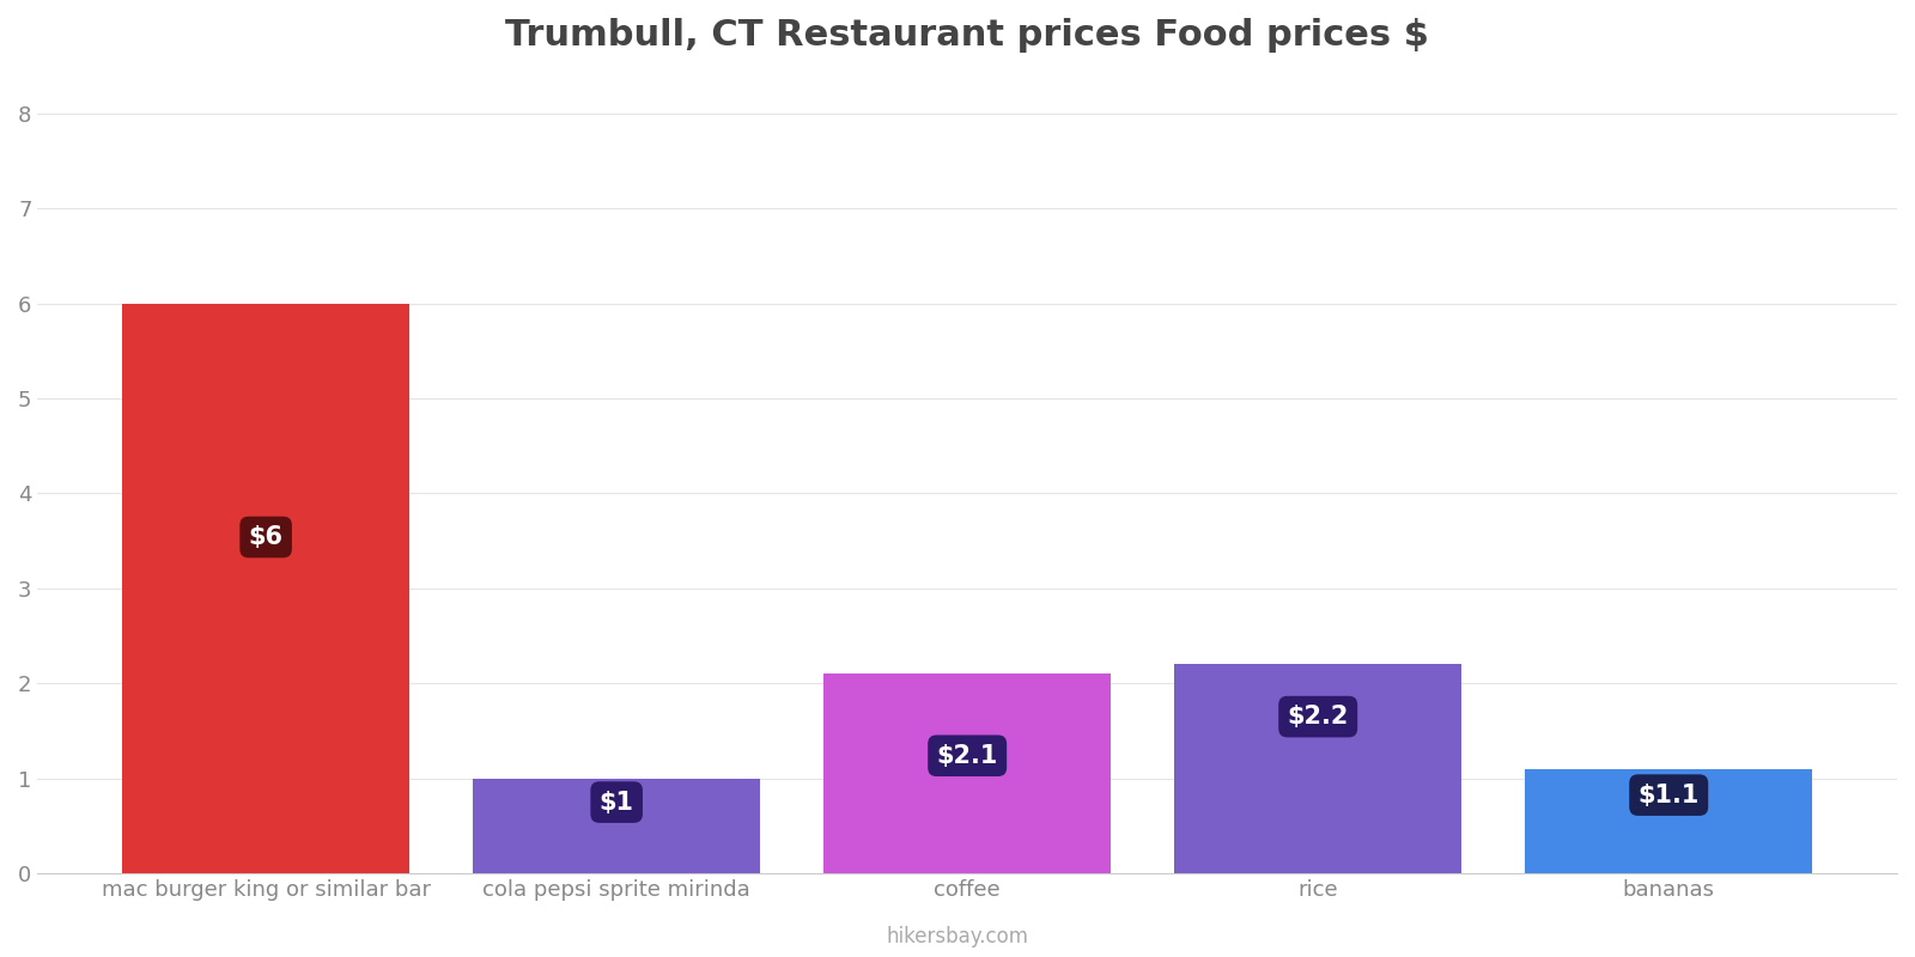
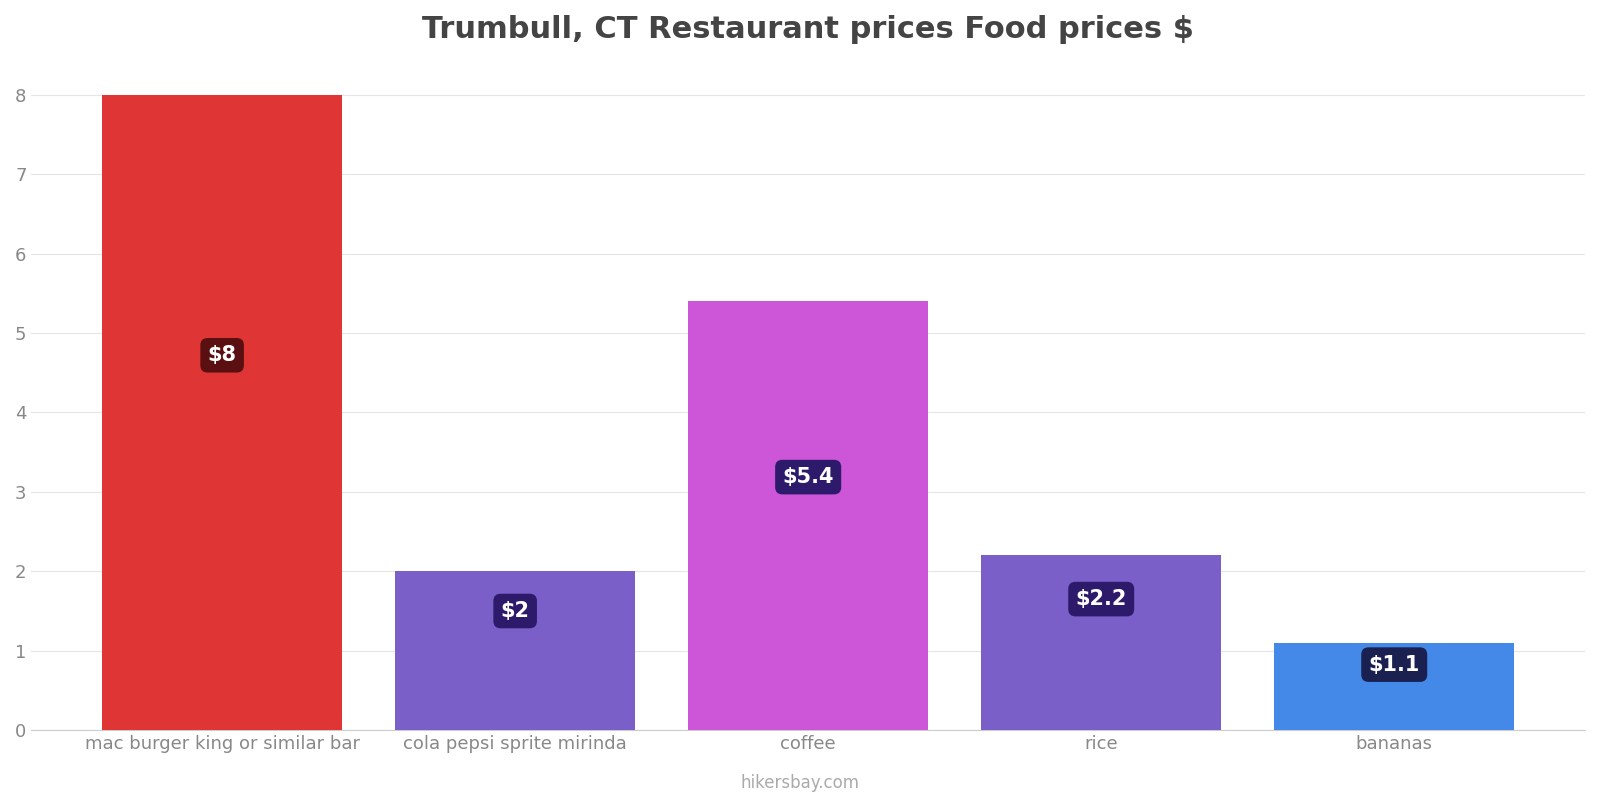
mac burger king or similar bar: $6 -> $8
cola pepsi sprite mirinda: $1 -> $2
coffee: $2.1 -> $5.4
